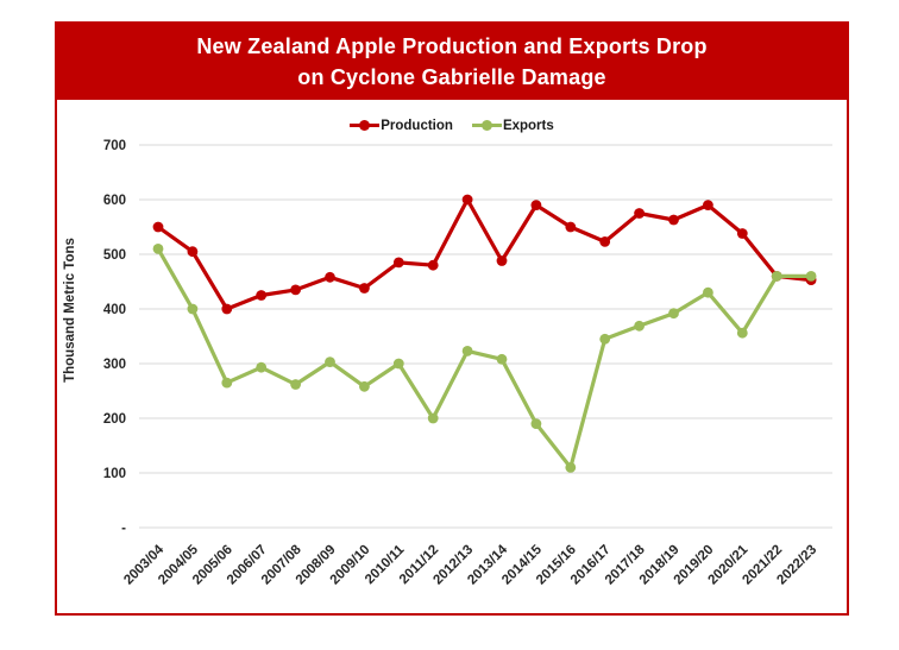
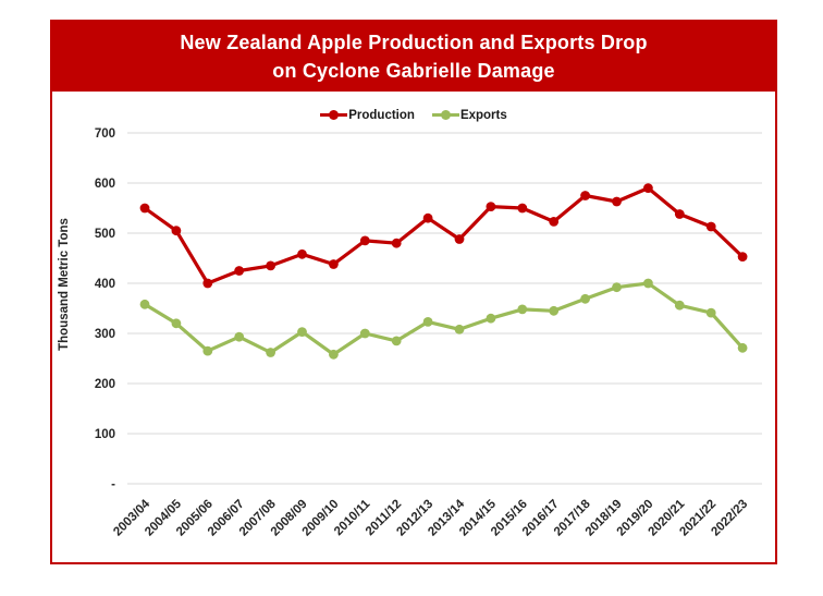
Exports/2003/04: 510 -> 360
Exports/2004/05: 400 -> 320
Exports/2011/12: 200 -> 280
Production/2012/13: 600 -> 530
Production/2014/15: 590 -> 550
Exports/2014/15: 190 -> 330
Exports/2015/16: 110 -> 350
Exports/2019/20: 430 -> 400
Production/2021/22: 460 -> 510
Exports/2021/22: 460 -> 340
Exports/2022/23: 460 -> 270
